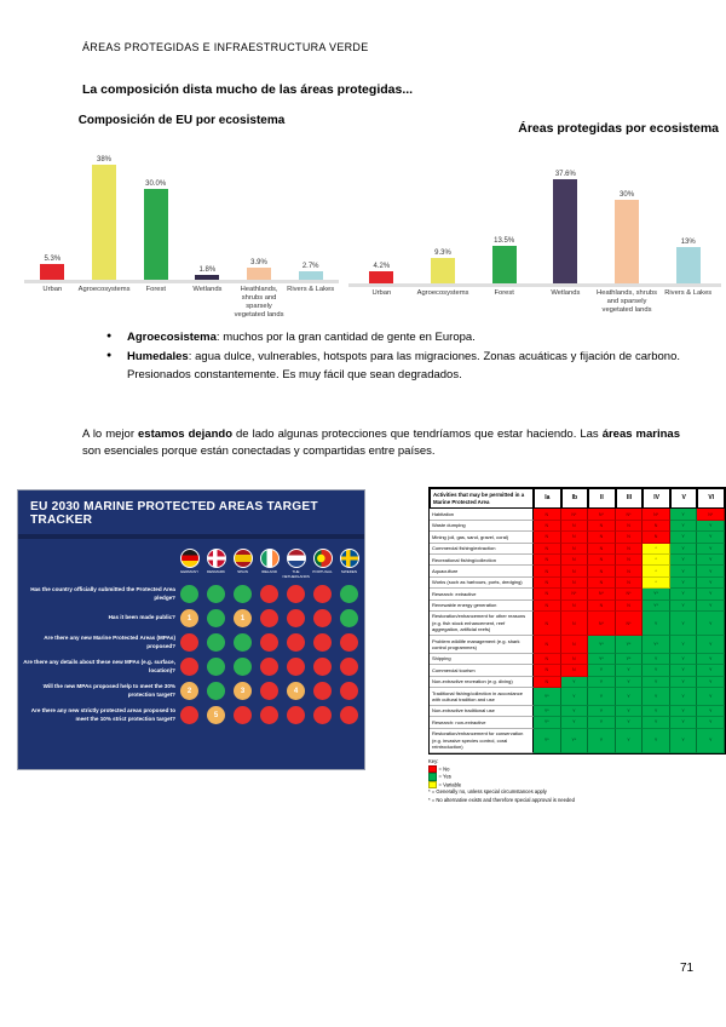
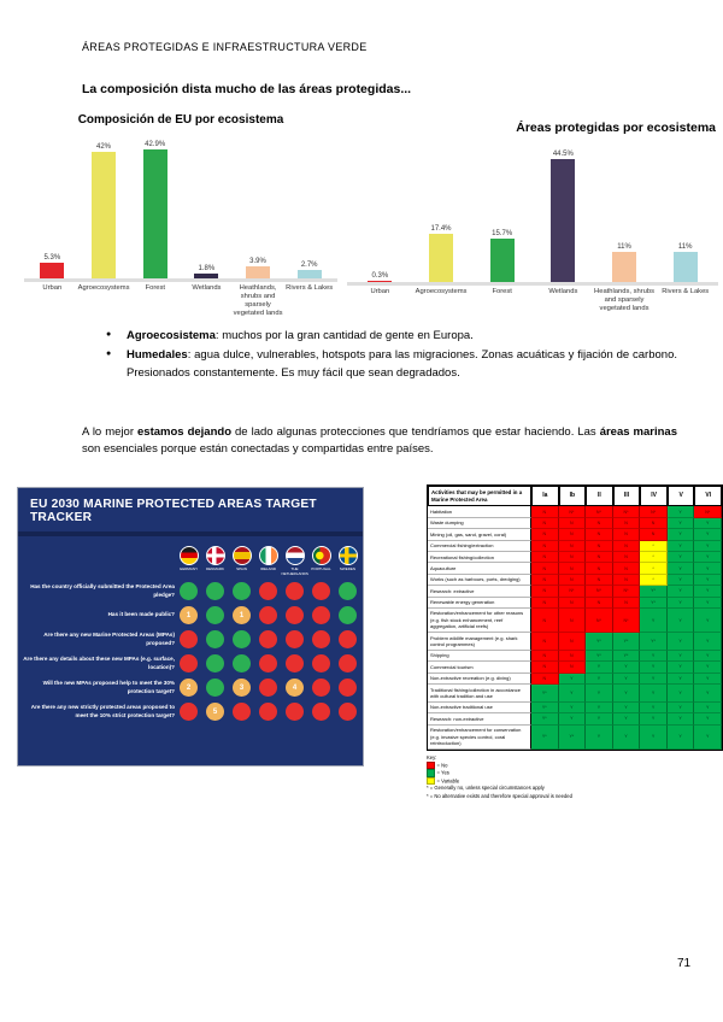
Composición de EU por ecosistema/Agroecosystems: 38% -> 42%
Composición de EU por ecosistema/Forest: 30.0% -> 42.9%
Áreas protegidas por ecosistema/Urban: 4.2% -> 0.3%
Áreas protegidas por ecosistema/Agroecosystems: 9.3% -> 17.4%
Áreas protegidas por ecosistema/Forest: 13.5% -> 15.7%
Áreas protegidas por ecosistema/Wetlands: 37.6% -> 44.5%
Áreas protegidas por ecosistema/Heathlands, shrubs and sparsely vegetated lands: 30% -> 11%
Áreas protegidas por ecosistema/Rivers & Lakes: 13% -> 11%
